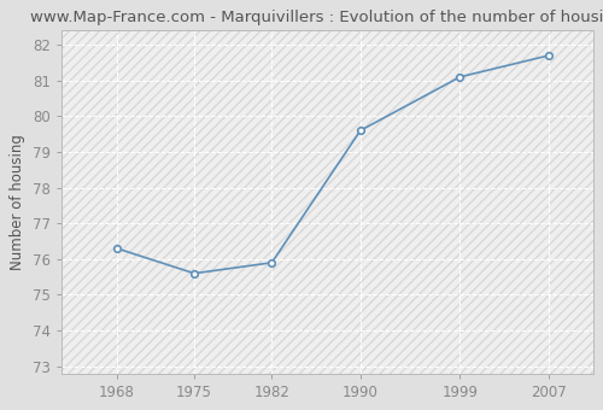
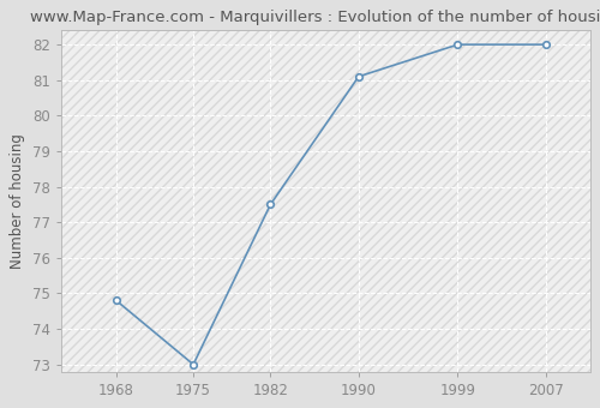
1968: 76.3 -> 74.8
1975: 75.6 -> 73.0
1982: 75.9 -> 77.5
1990: 79.6 -> 81.1
1999: 81.1 -> 82.0
2007: 81.7 -> 82.0
